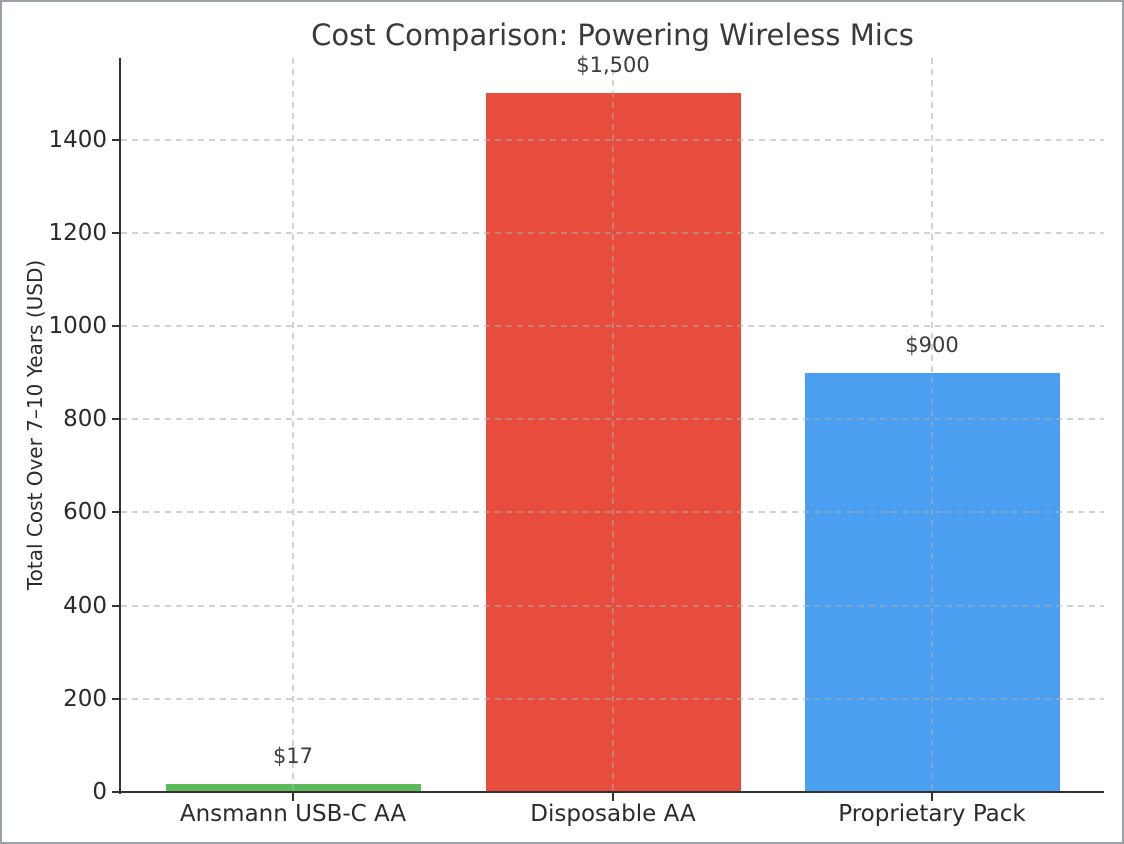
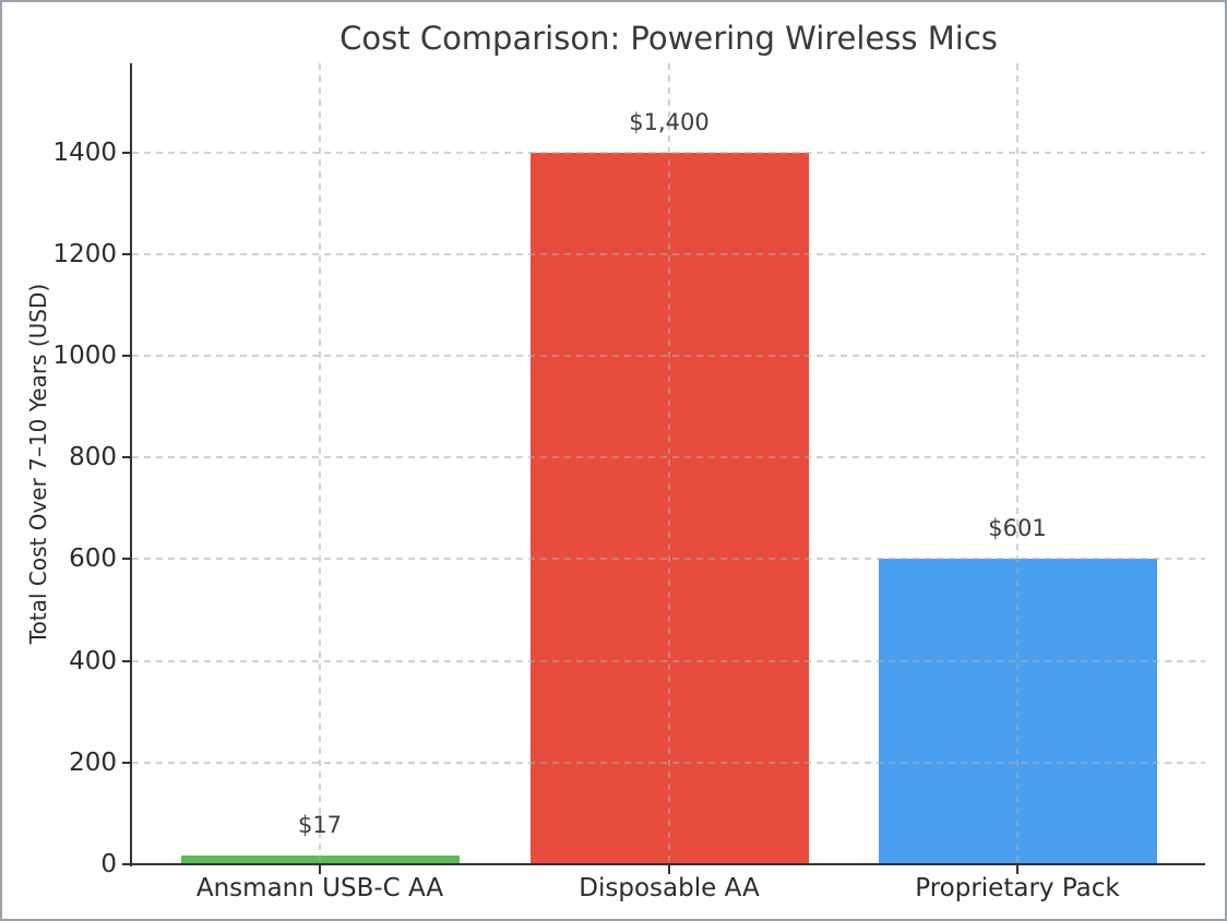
Disposable AA: $1,500 -> $1,400
Proprietary Pack: $900 -> $601
